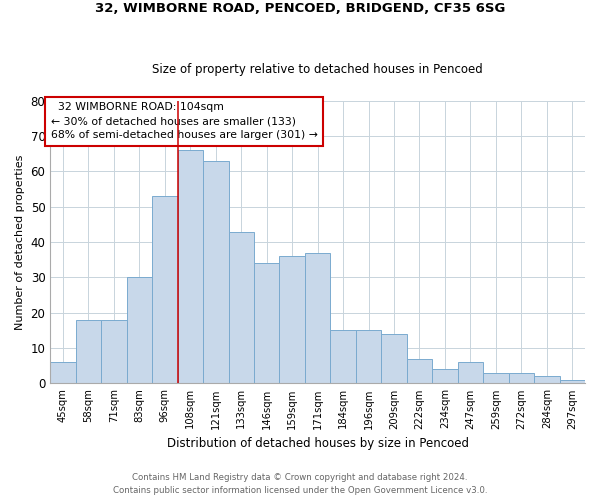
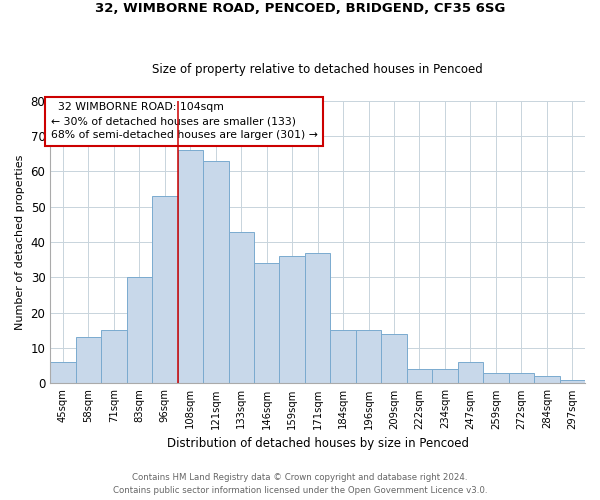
58sqm: 18 -> 13
71sqm: 18 -> 15
222sqm: 7 -> 4
